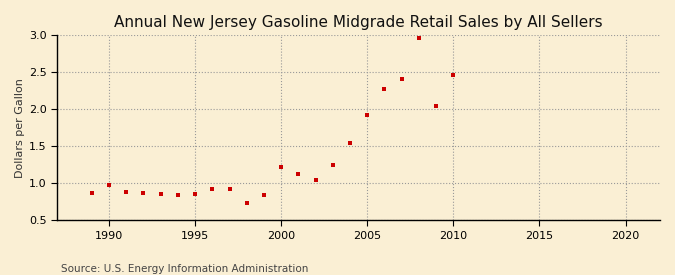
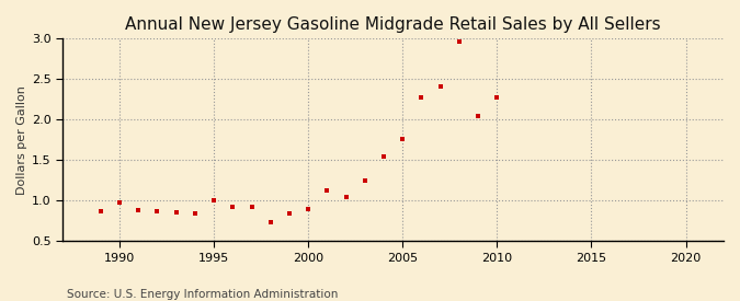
1995: 0.86 -> 1.00
2000: 1.22 -> 0.90
2005: 1.93 -> 1.76
2010: 2.47 -> 2.28
